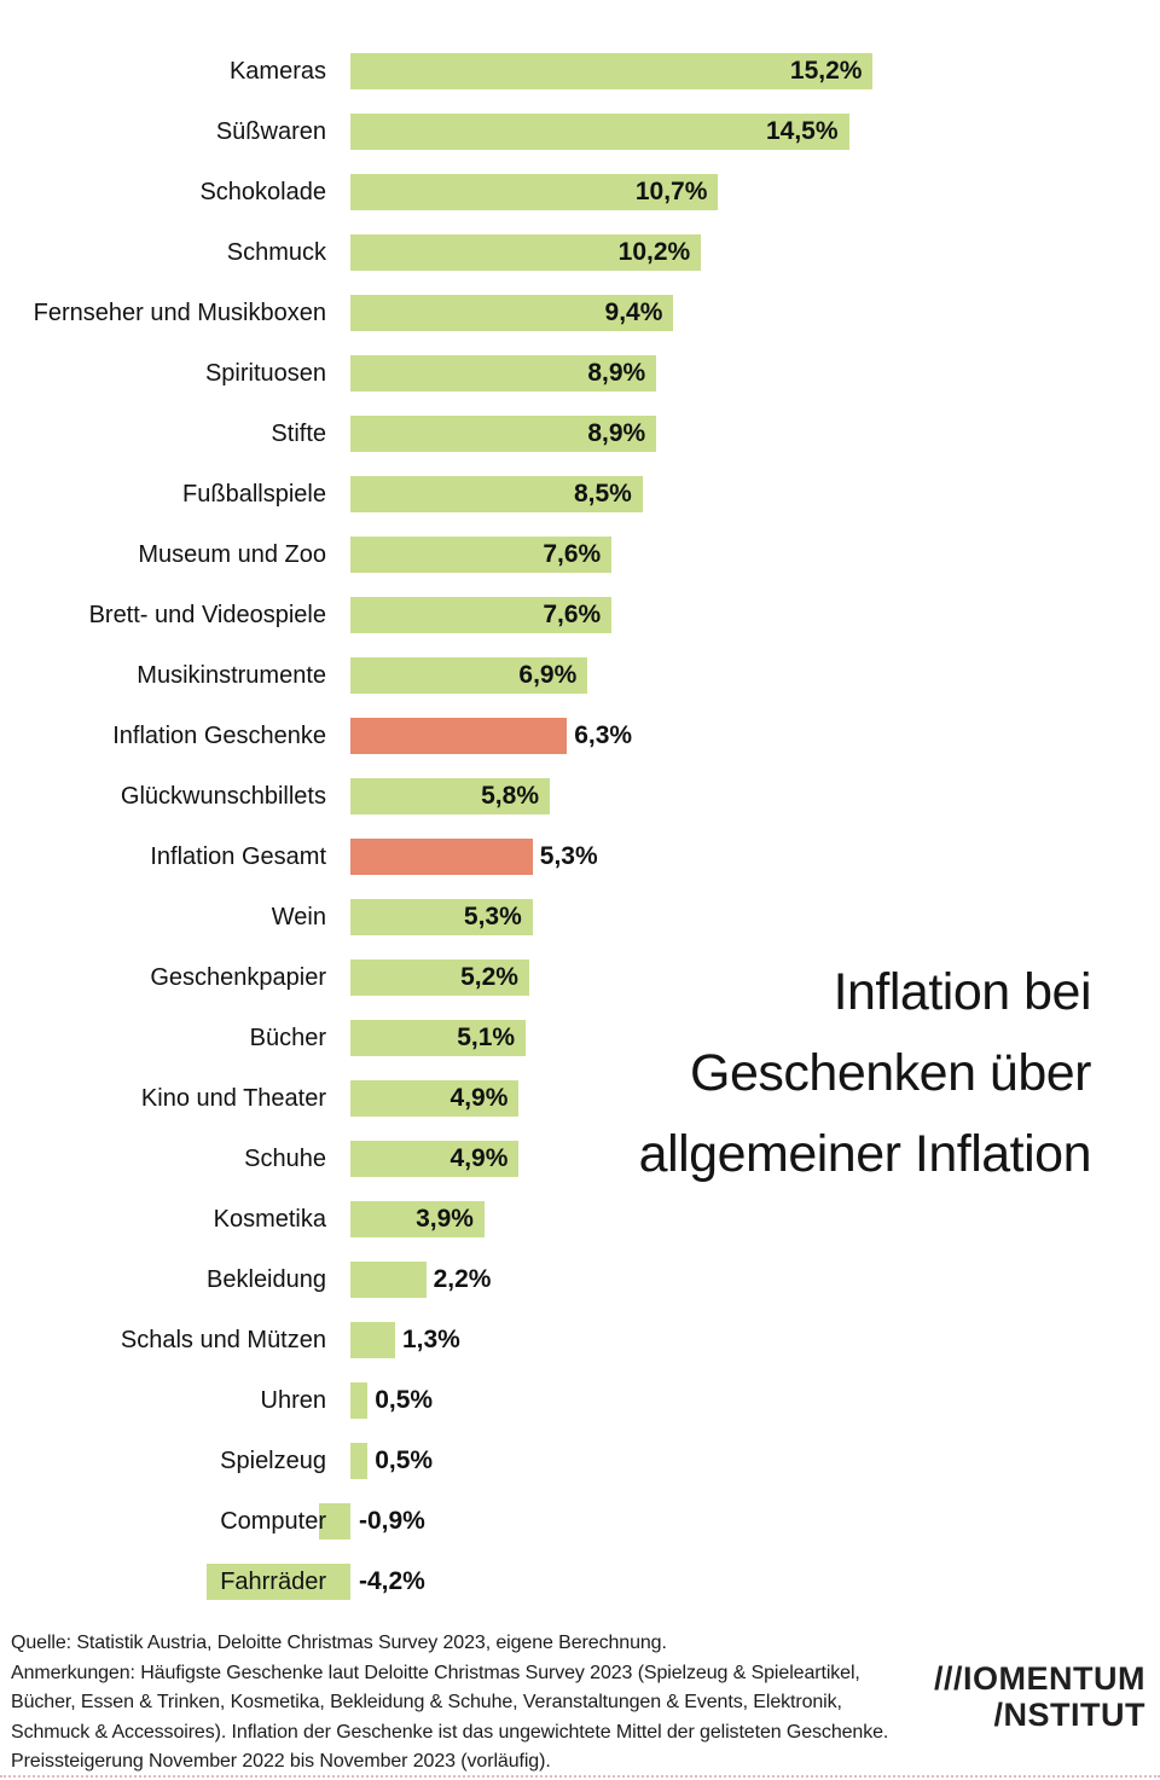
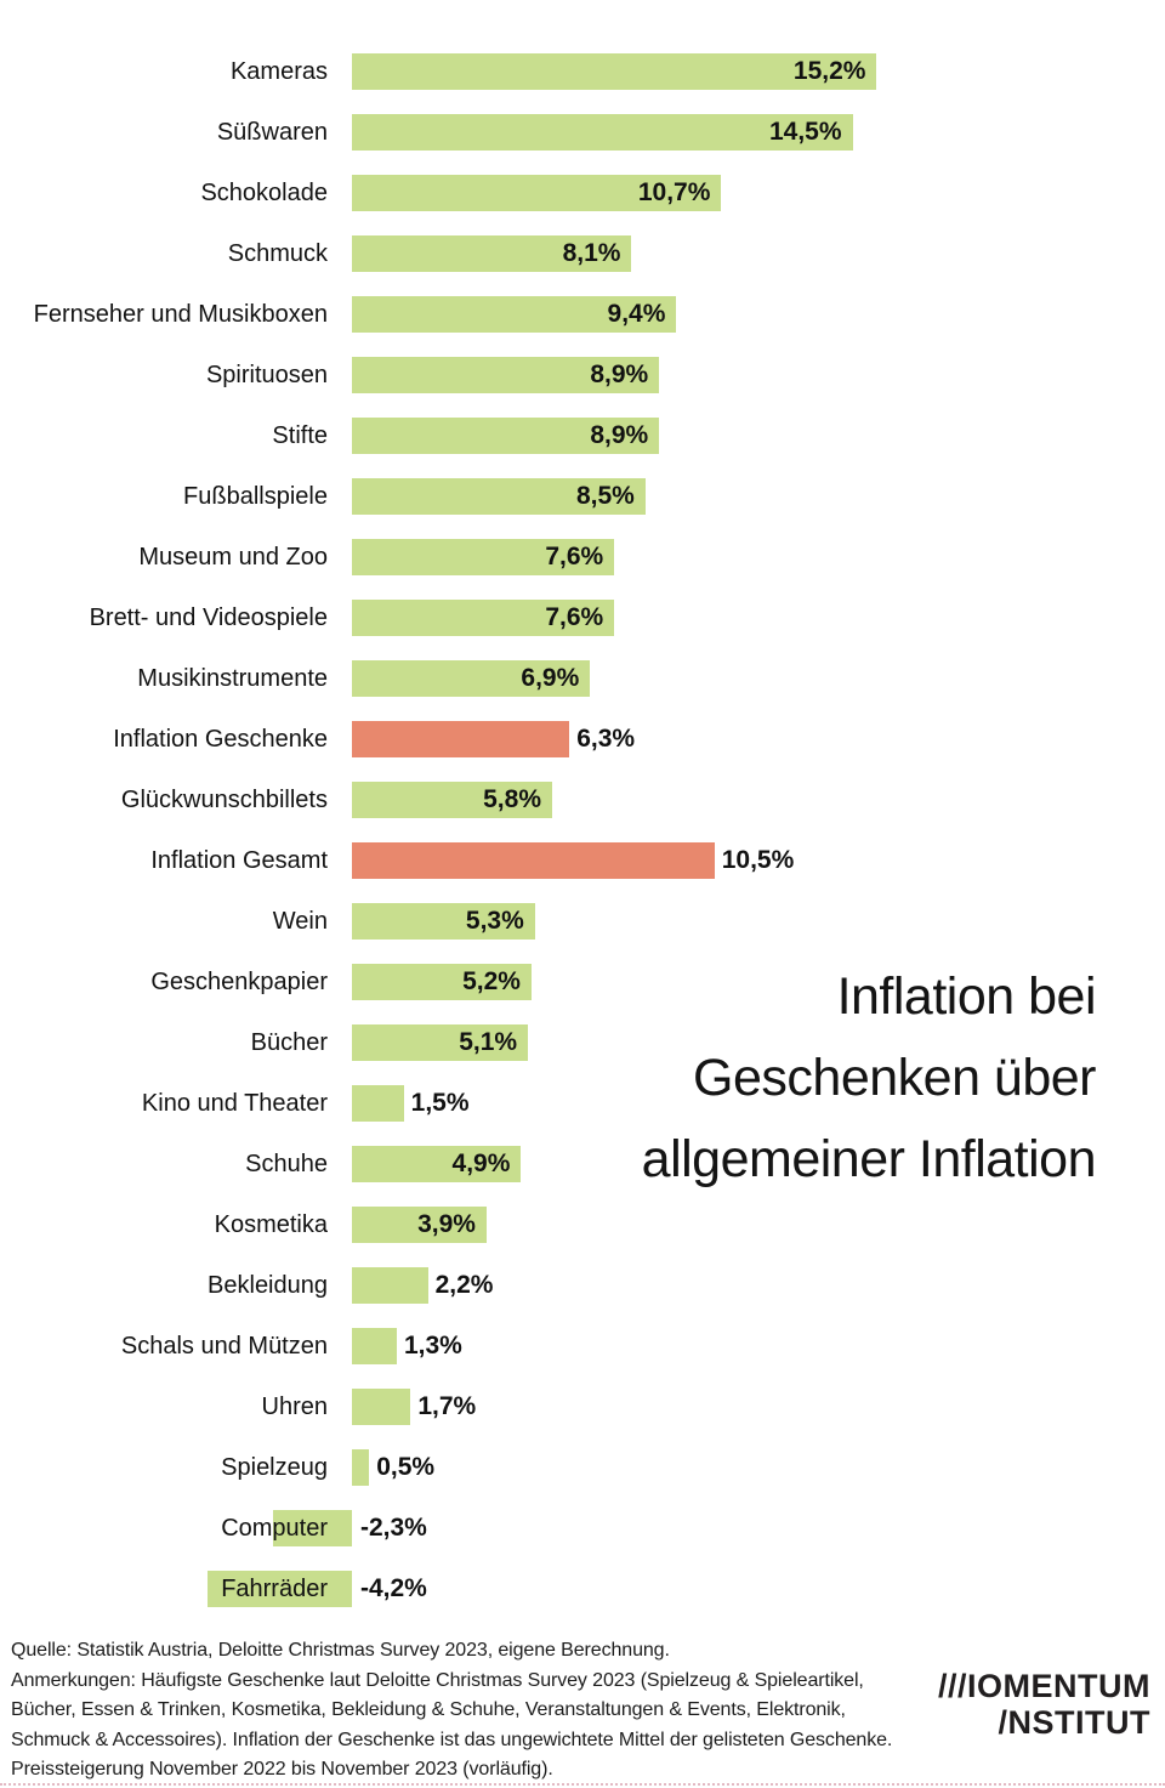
Schmuck: 10,2% -> 8,1%
Inflation Gesamt: 5,3% -> 10,5%
Kino und Theater: 4,9% -> 1,5%
Uhren: 0,5% -> 1,7%
Computer: -0,9% -> -2,3%
